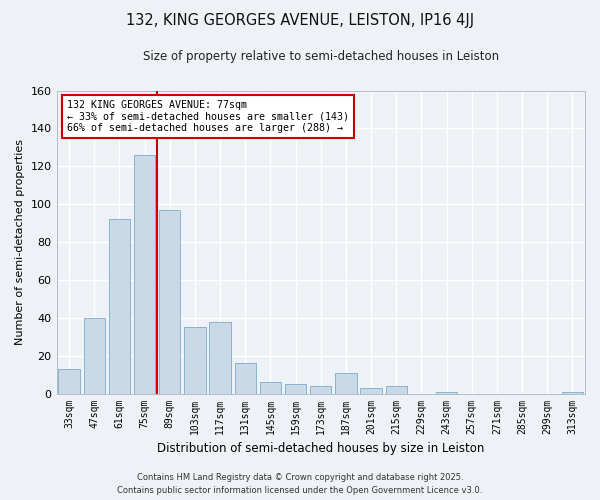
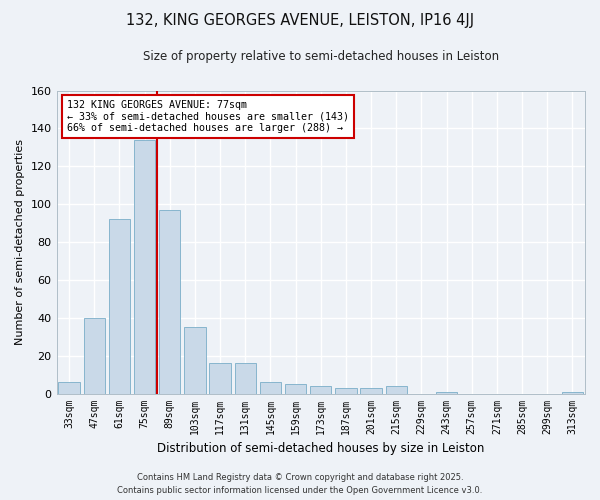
33sqm: 13 -> 6
75sqm: 126 -> 134
117sqm: 38 -> 16
187sqm: 11 -> 3
